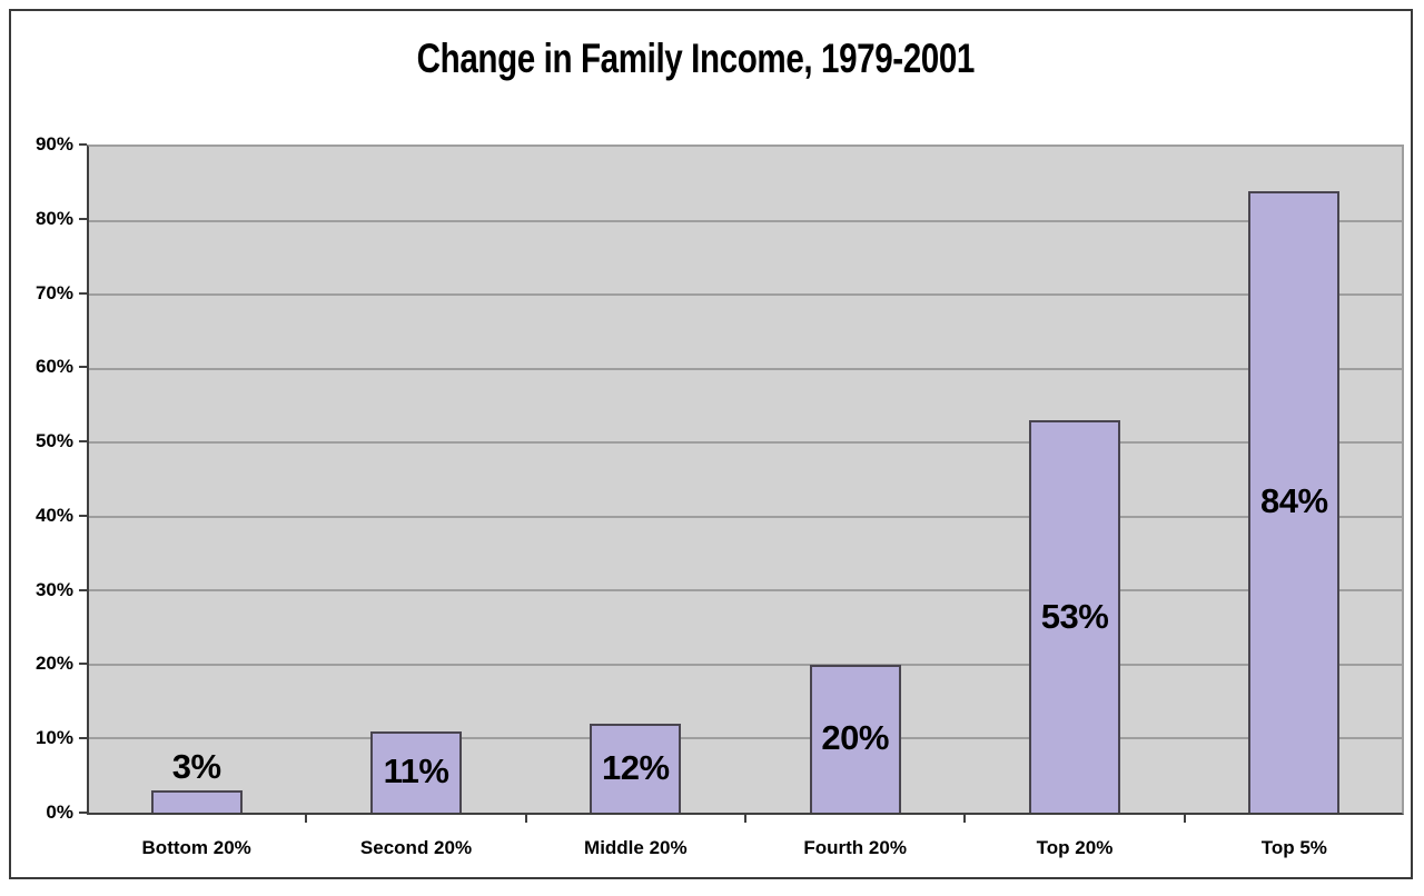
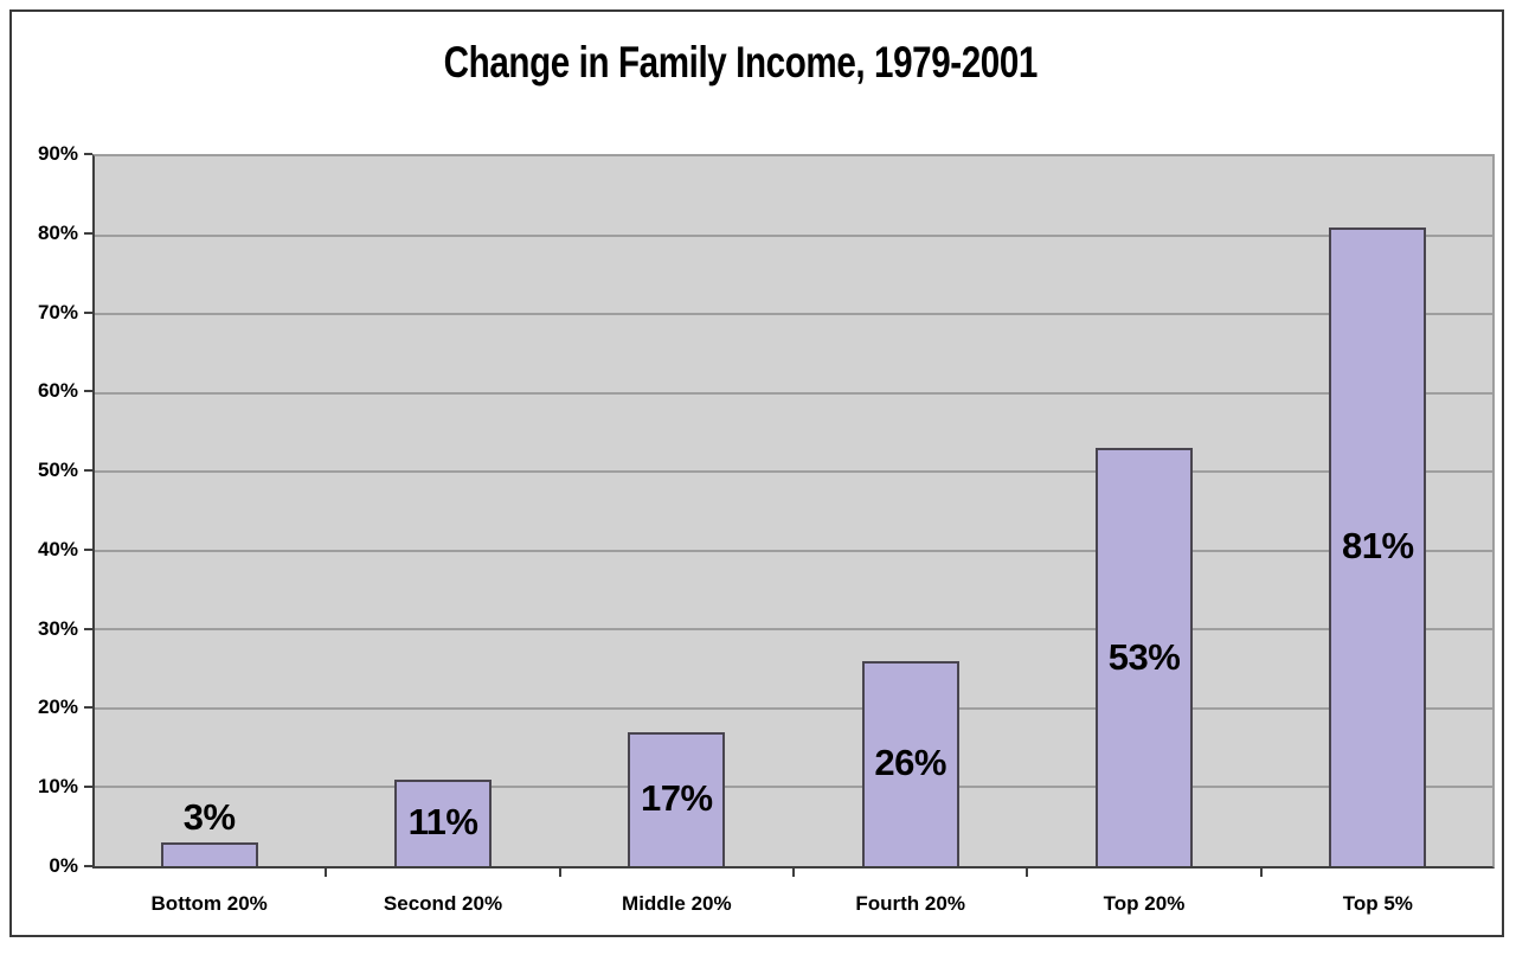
Middle 20%: 12% -> 17%
Fourth 20%: 20% -> 26%
Top 5%: 84% -> 81%
